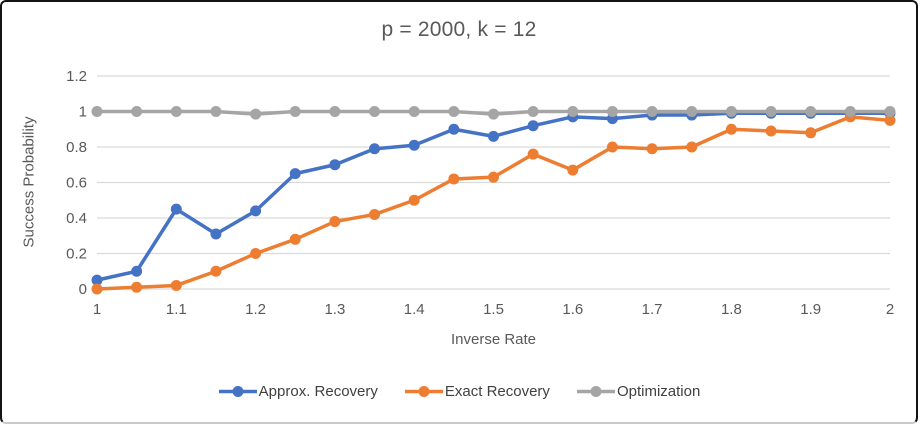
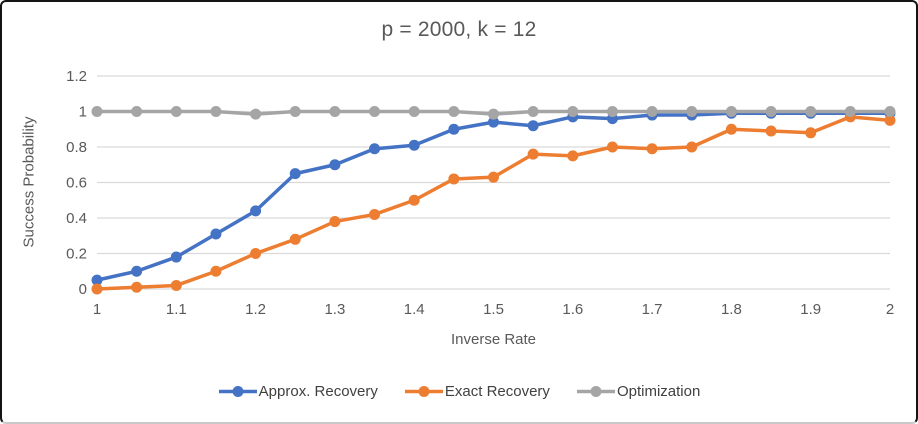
Approx. Recovery/1.1: 0.45 -> 0.18
Approx. Recovery/1.5: 0.86 -> 0.94
Exact Recovery/1.6: 0.67 -> 0.75
